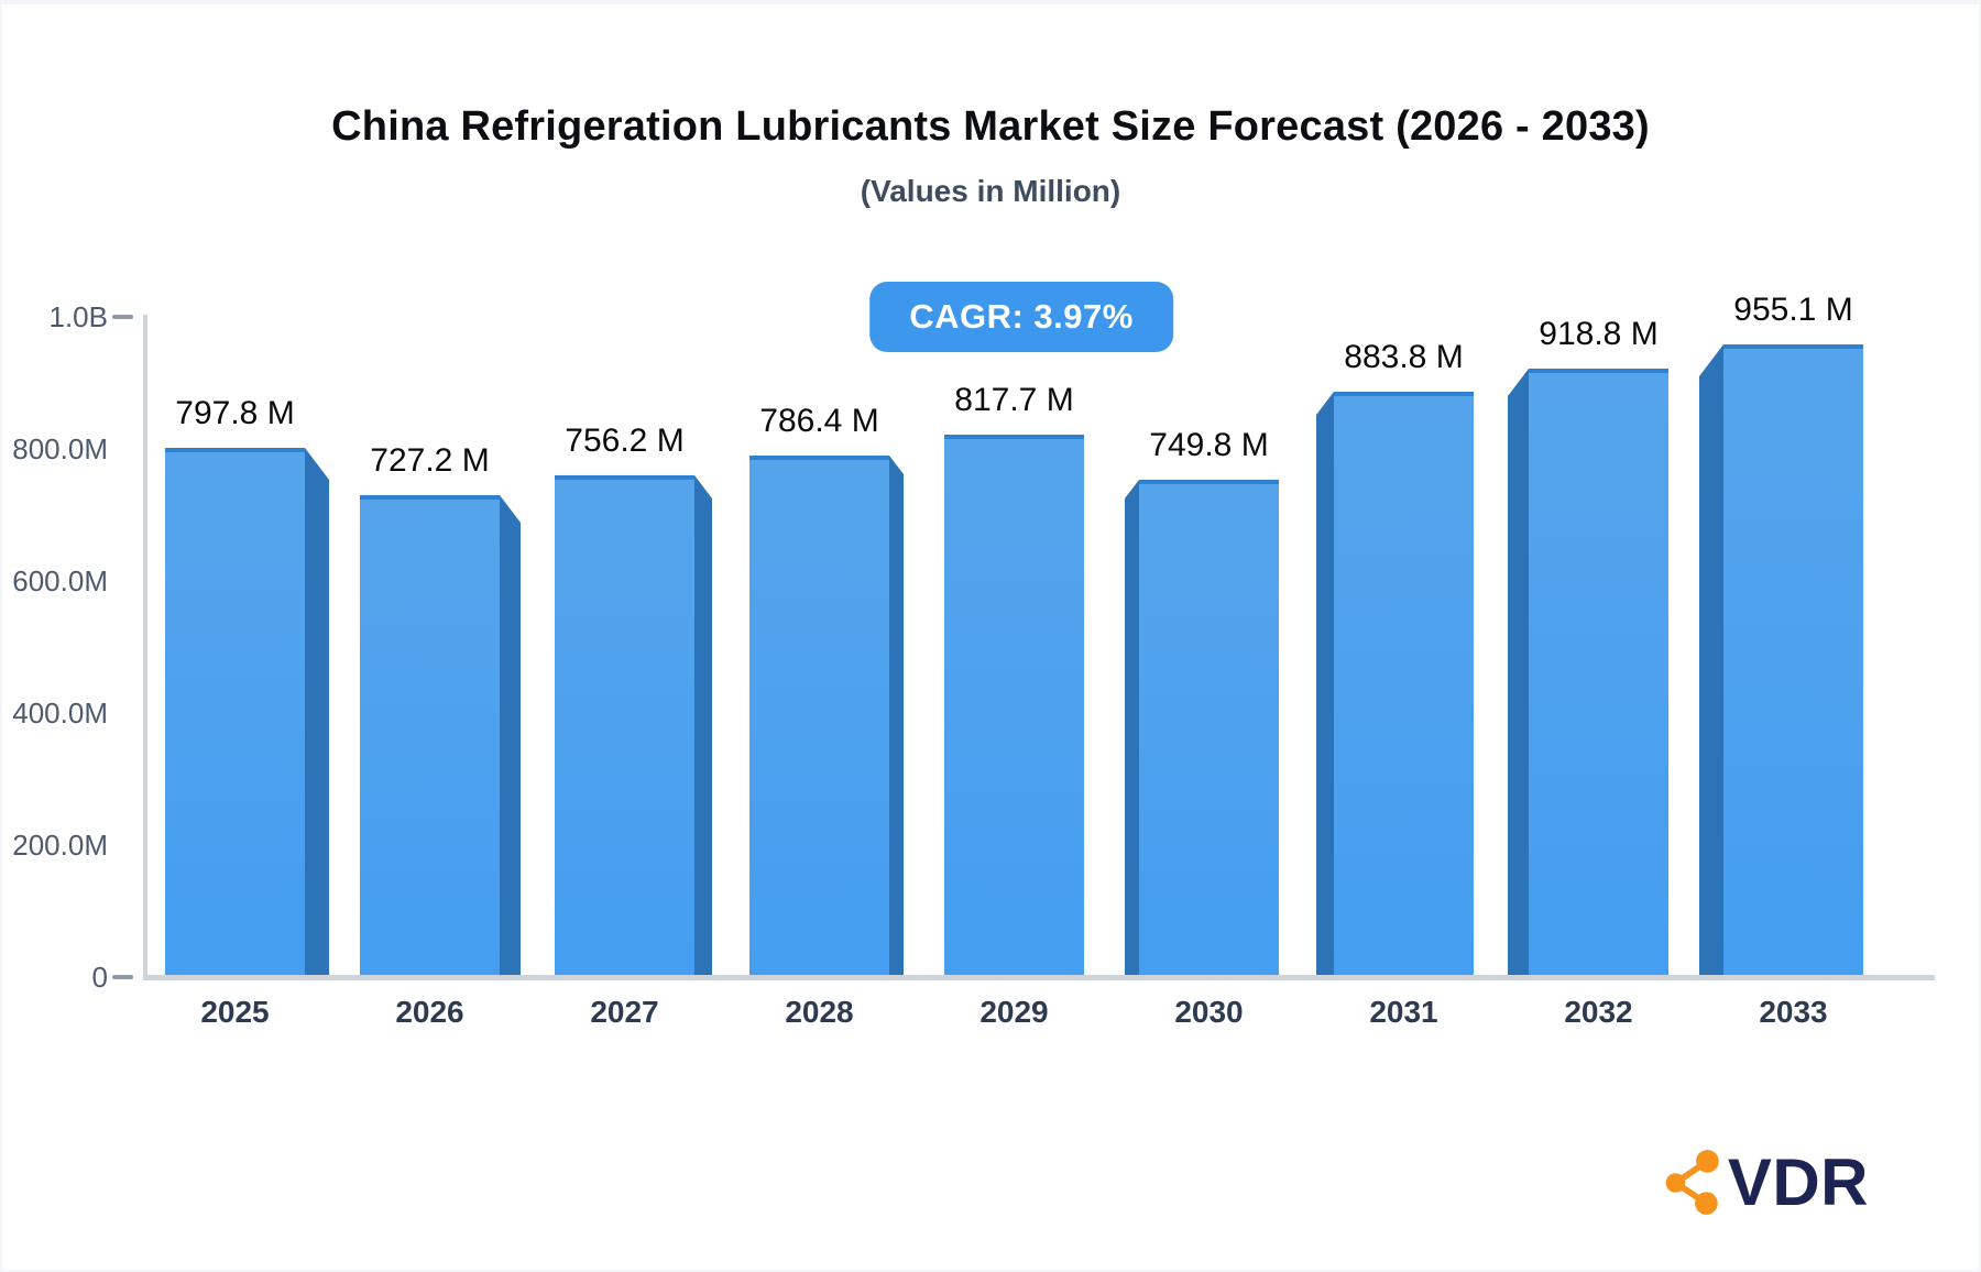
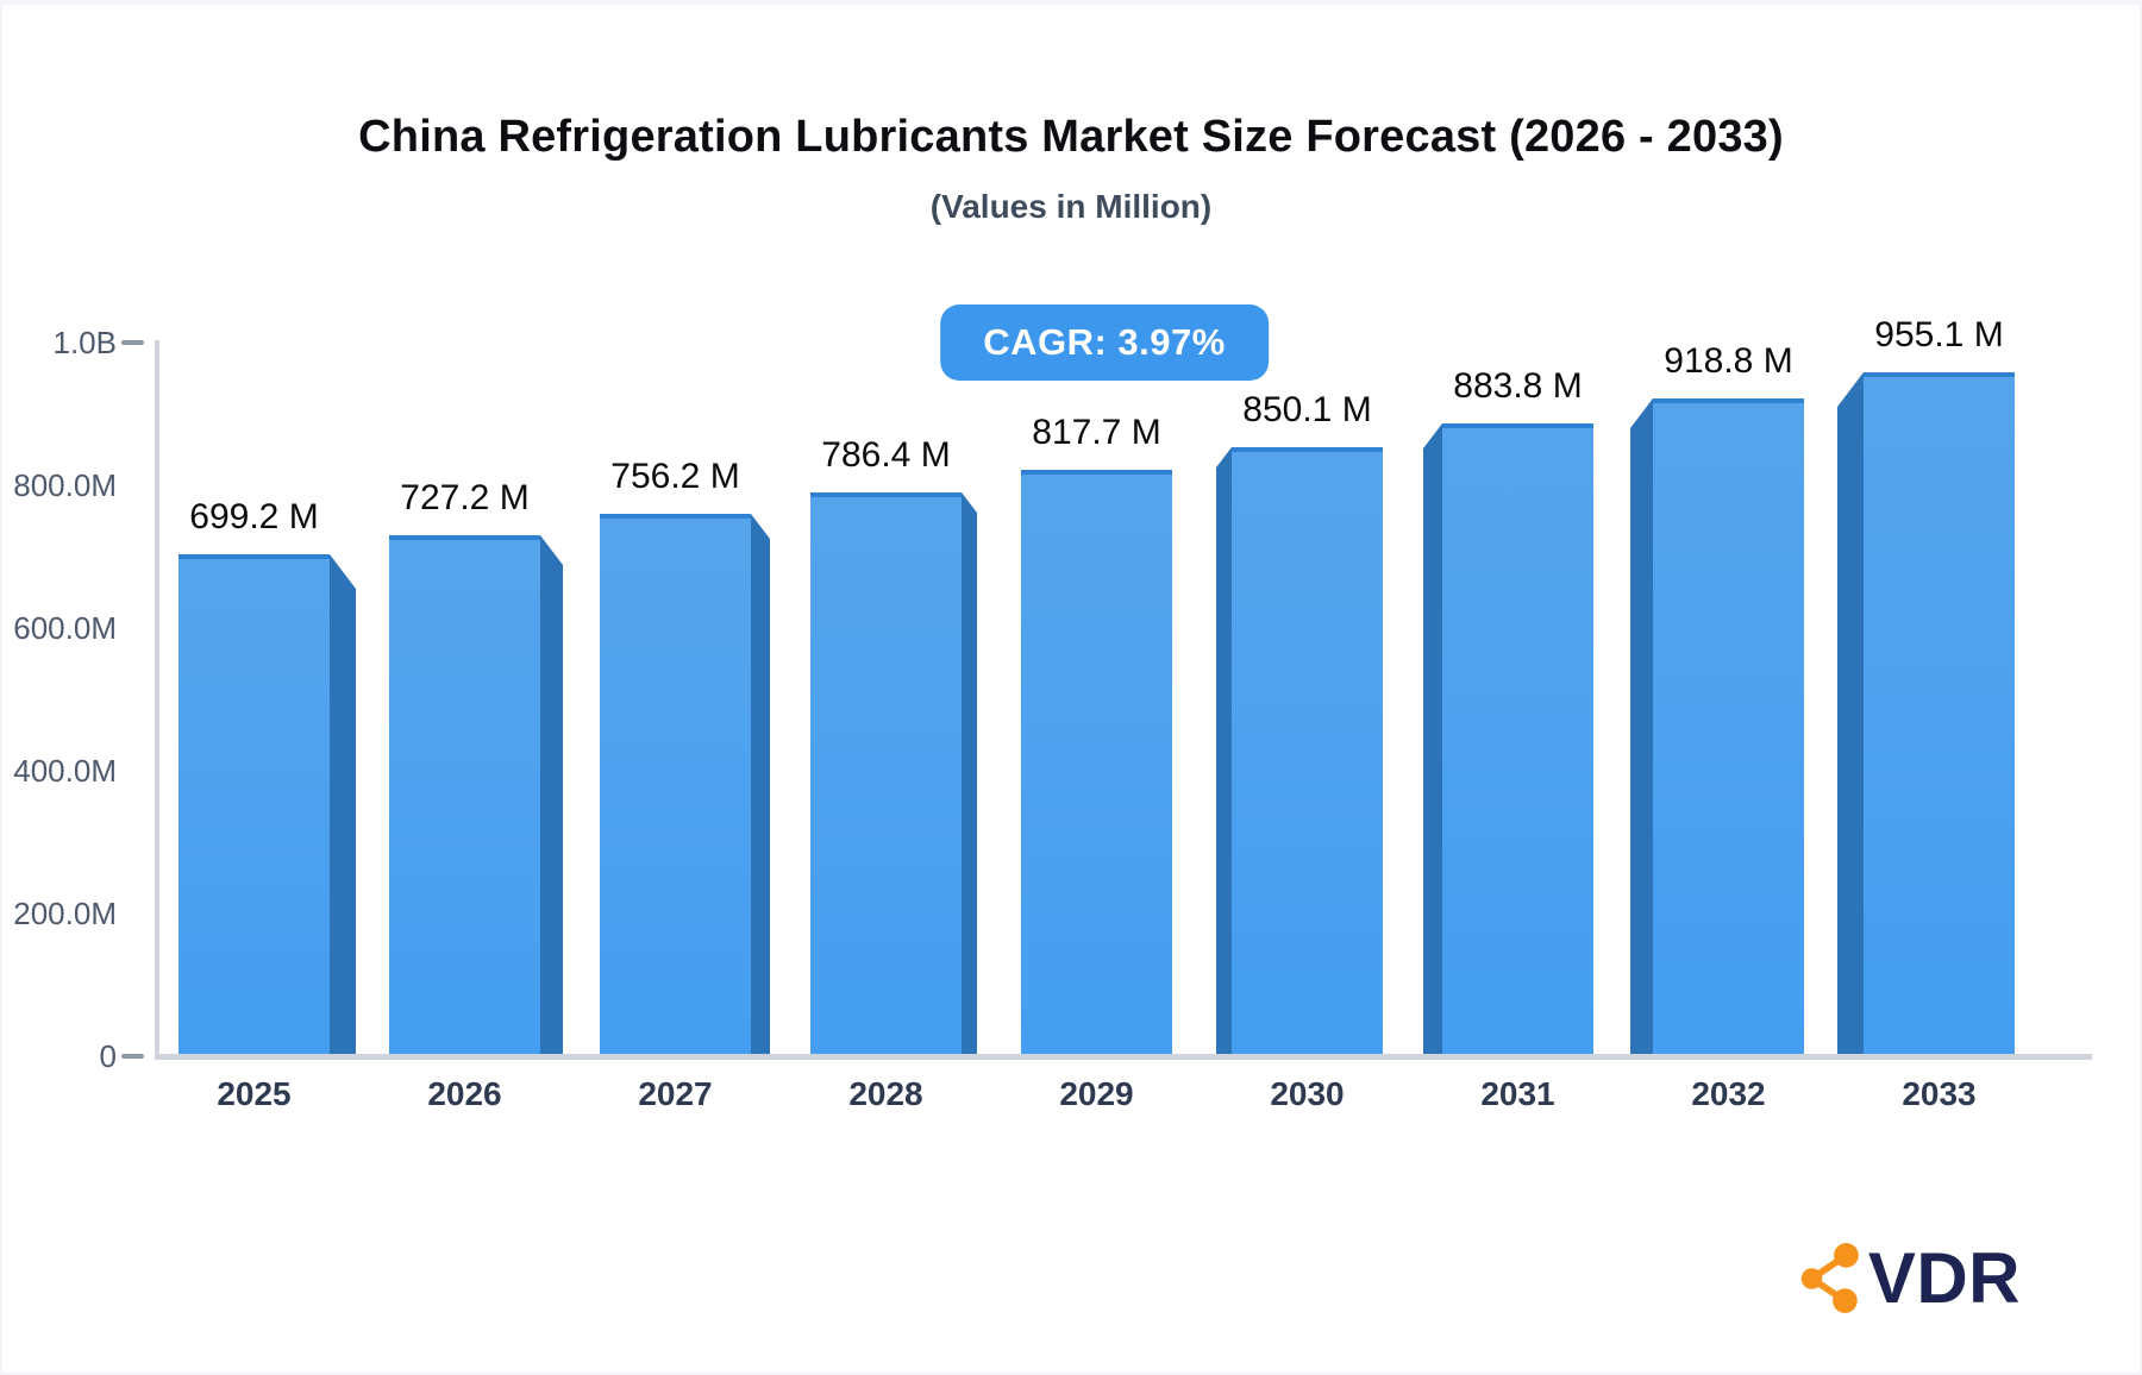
2025: 797.8 -> 699.2
2030: 749.8 -> 850.1
